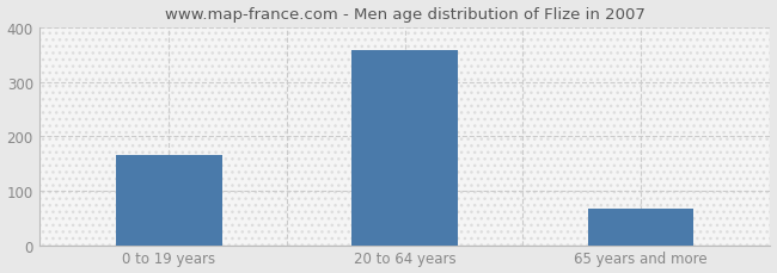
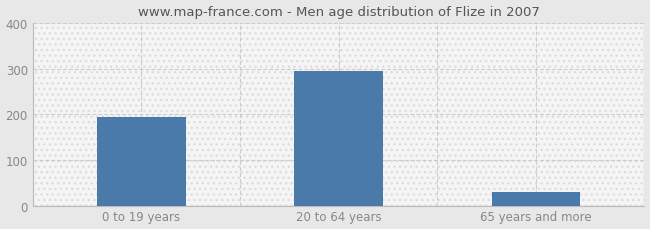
0 to 19 years: 165 -> 195
20 to 64 years: 358 -> 295
65 years and more: 68 -> 30
